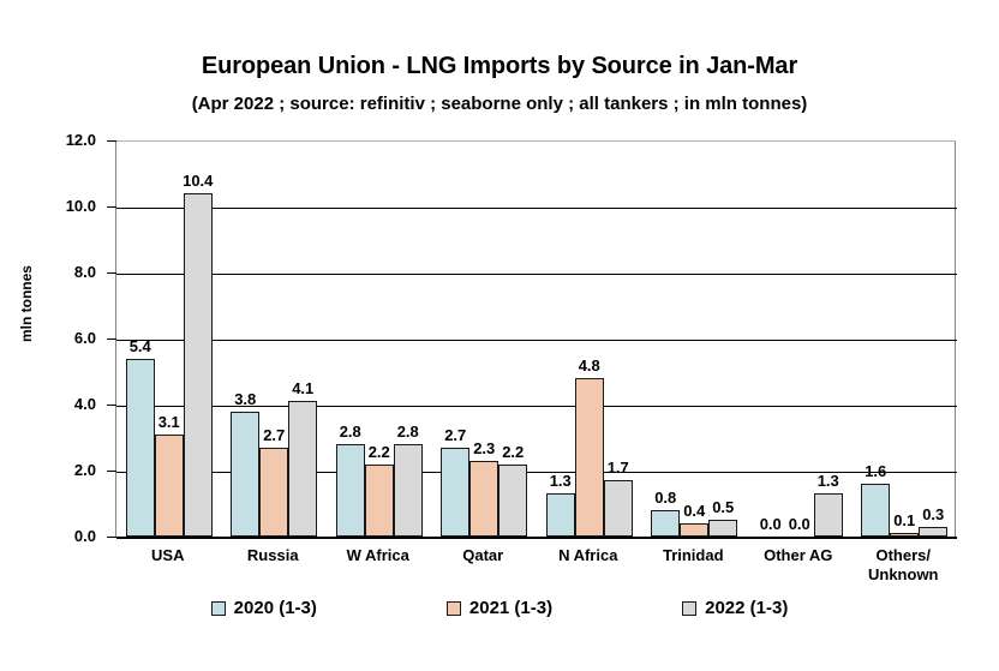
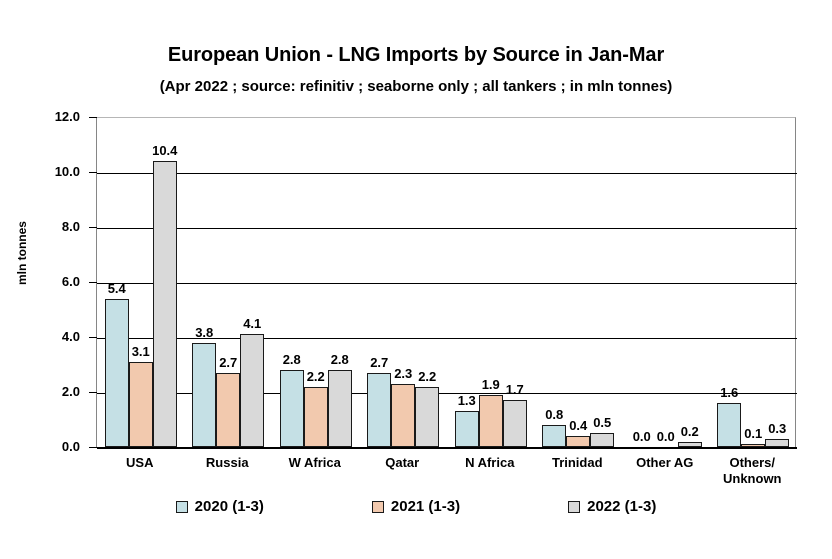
2021 (1-3)/N Africa: 4.8 -> 1.9
2022 (1-3)/Other AG: 1.3 -> 0.2
